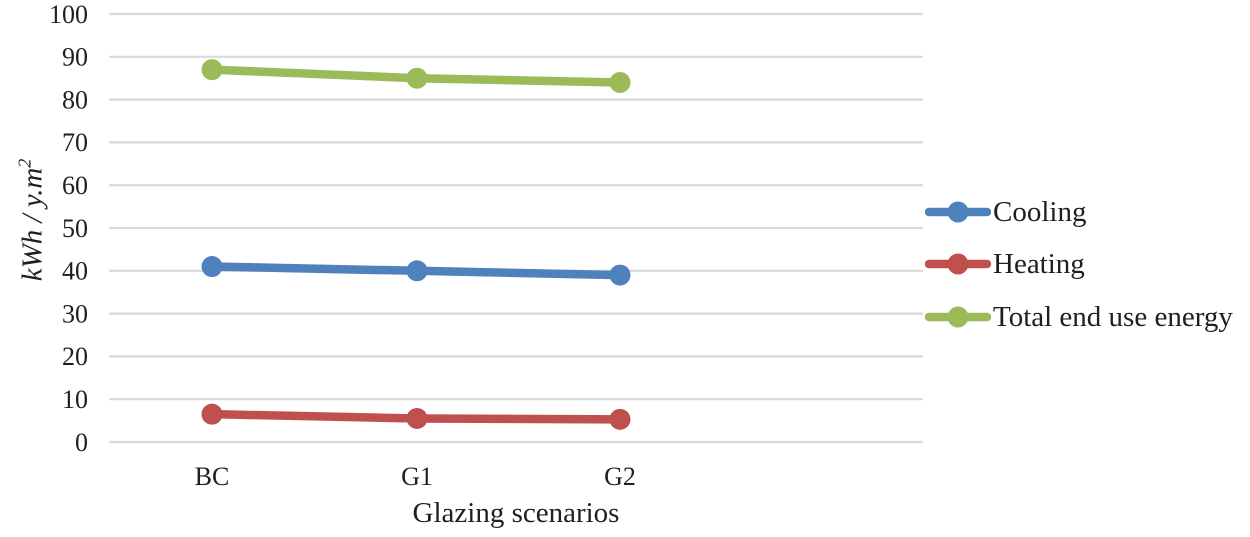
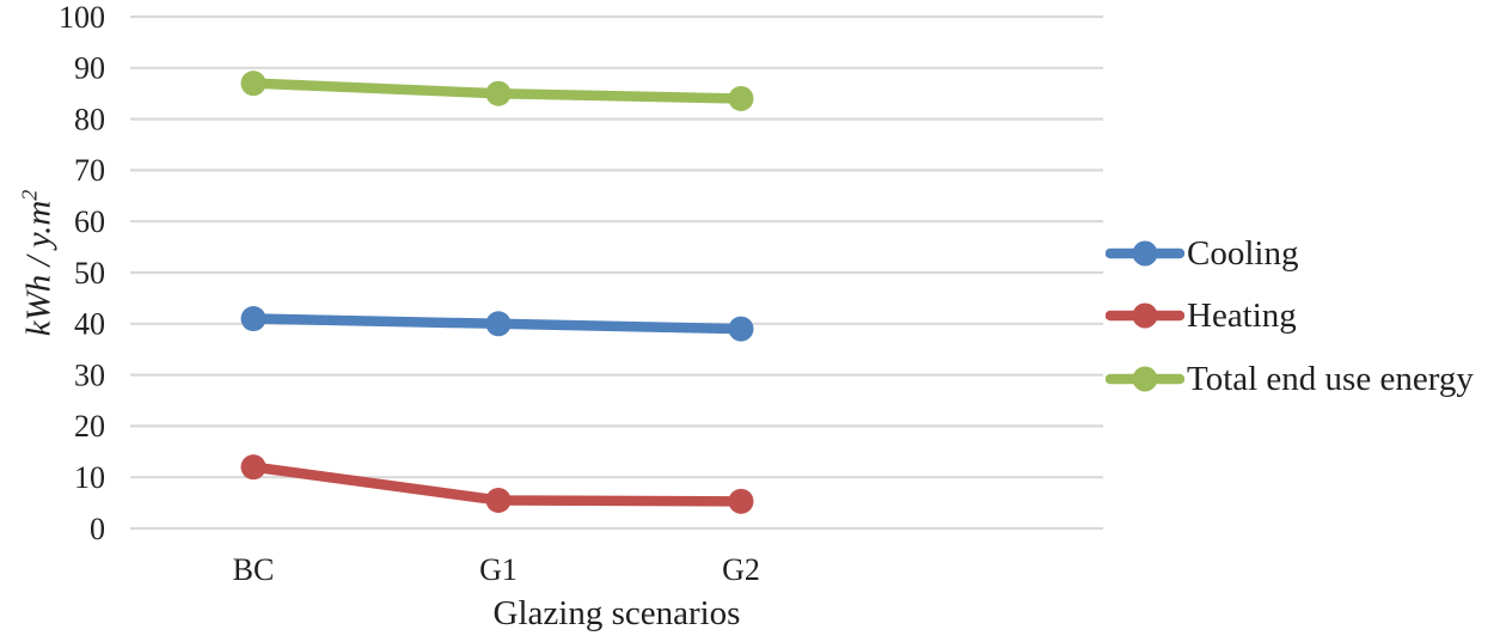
Heating/BC: 6 -> 12
